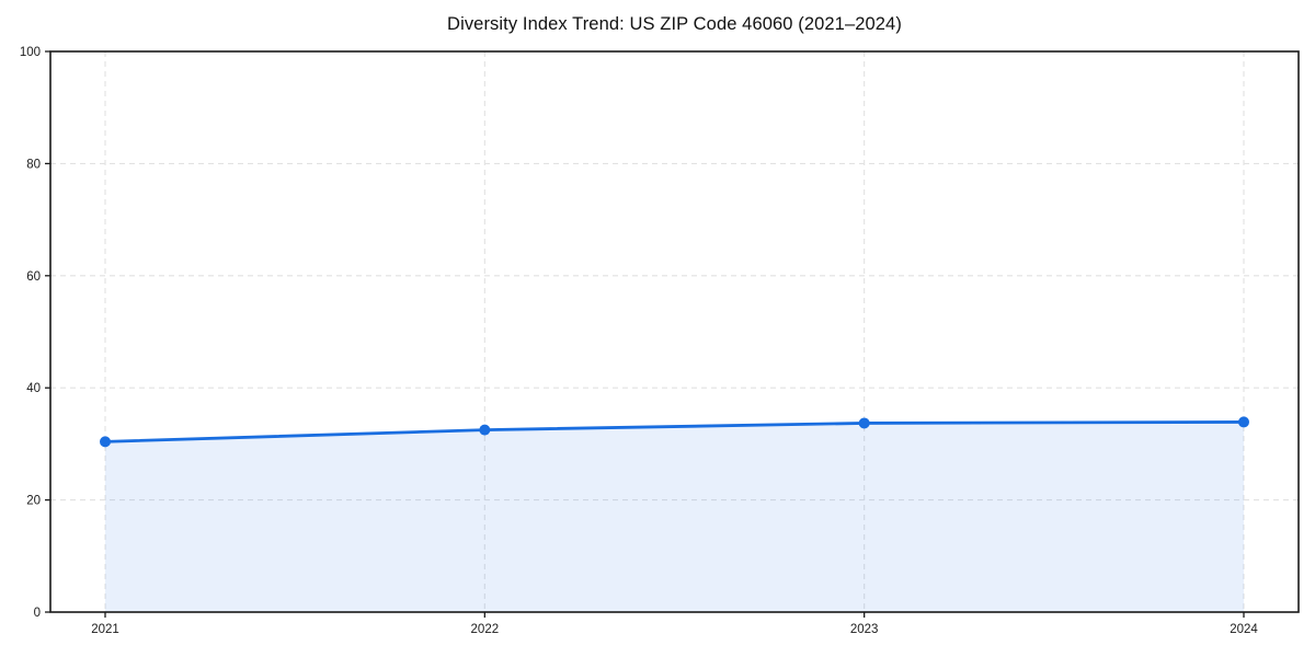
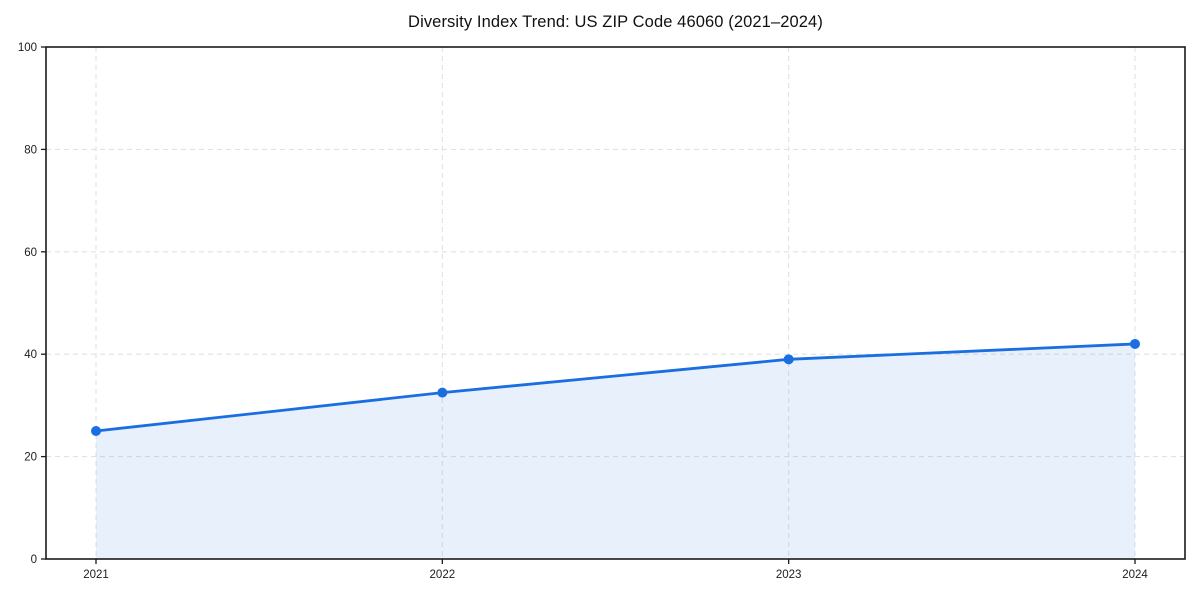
2021: 30 -> 25
2023: 34 -> 39
2024: 34 -> 42
